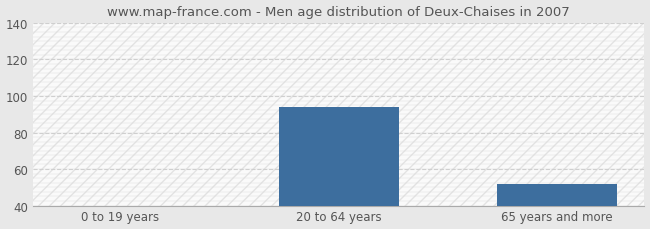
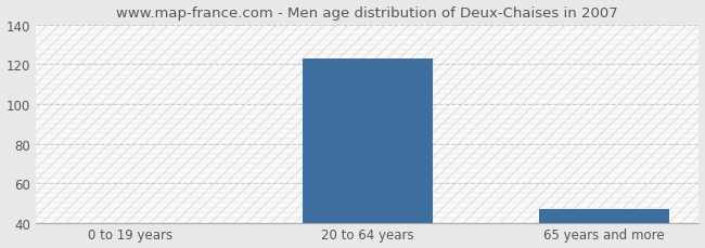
20 to 64 years: 94 -> 123
65 years and more: 52 -> 47
